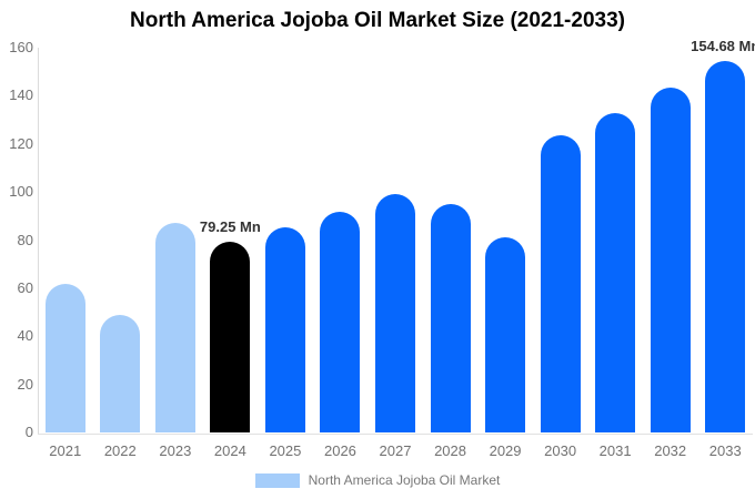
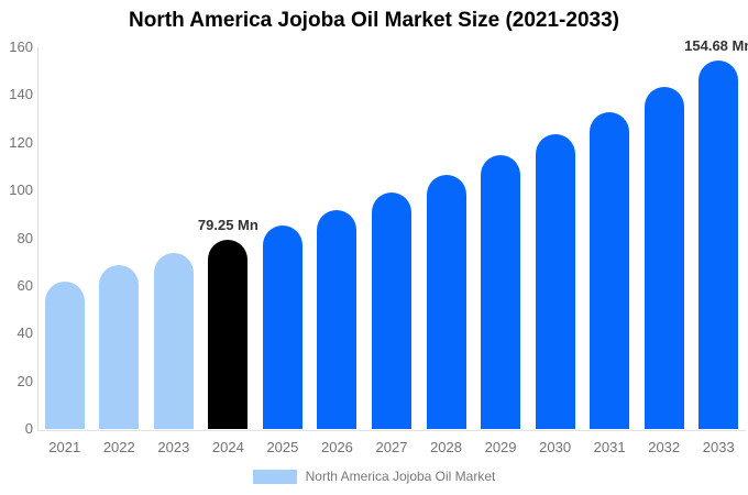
2022: 49 -> 69
2023: 87 -> 74
2028: 95 -> 107
2029: 81 -> 115
